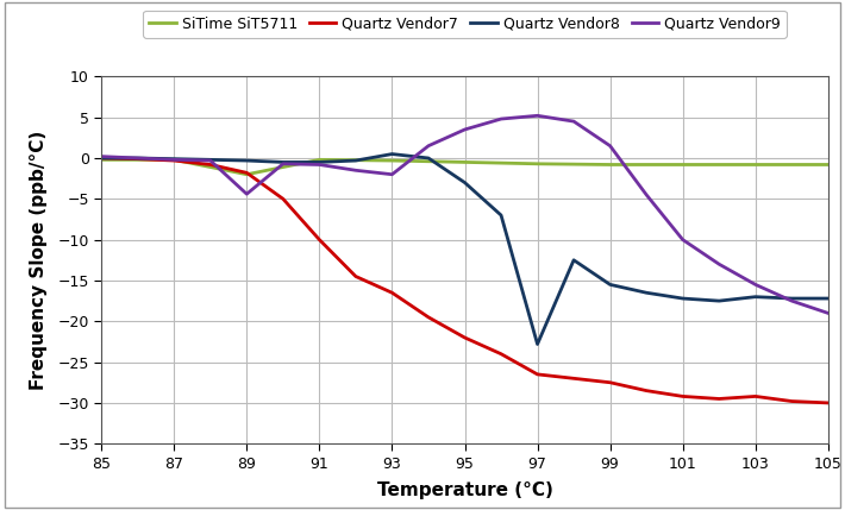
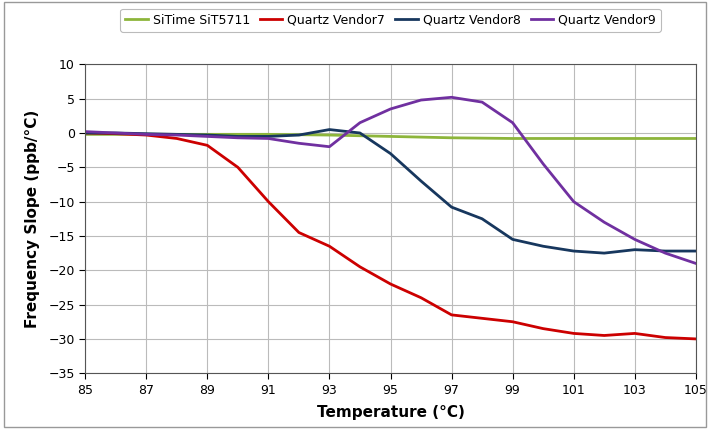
SiTime SiT5711/89: -2.0 -> -0.2
Quartz Vendor9/89: -4.4 -> -0.5
Quartz Vendor8/97: -22.8 -> -10.8
